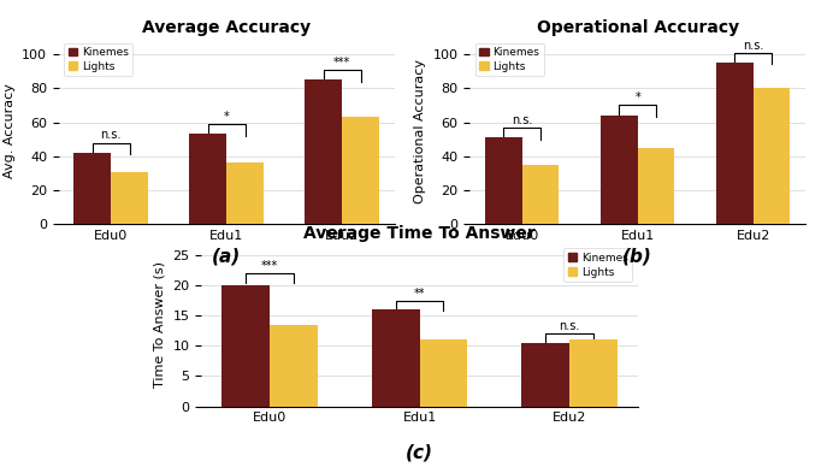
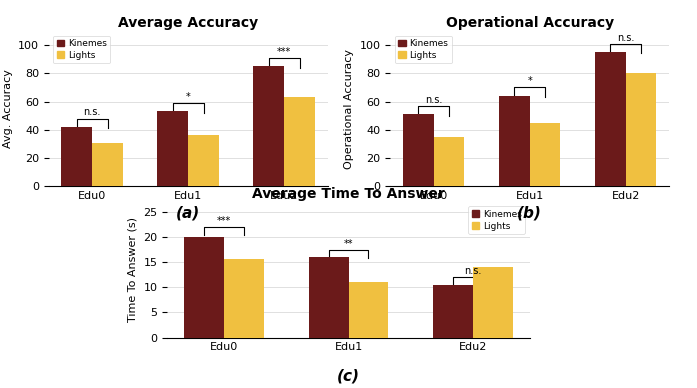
Average Time To Answer/Lights/Edu0: 13.5 -> 15.6
Average Time To Answer/Lights/Edu2: 11.0 -> 14.0
